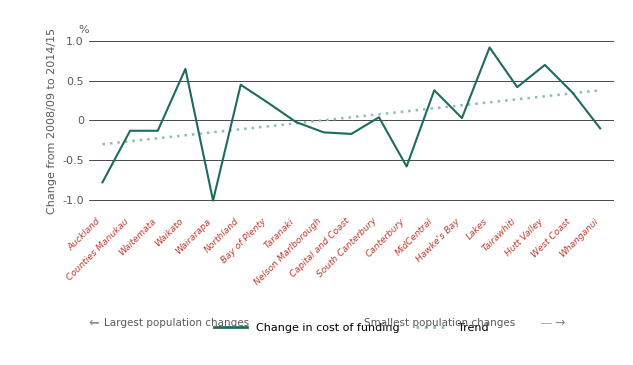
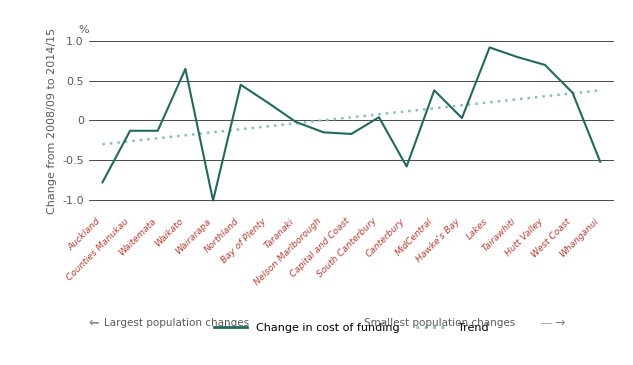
Change in cost of funding/Tairawhiti: 0.42 -> 0.80
Change in cost of funding/Whanganui: -0.10 -> -0.52
